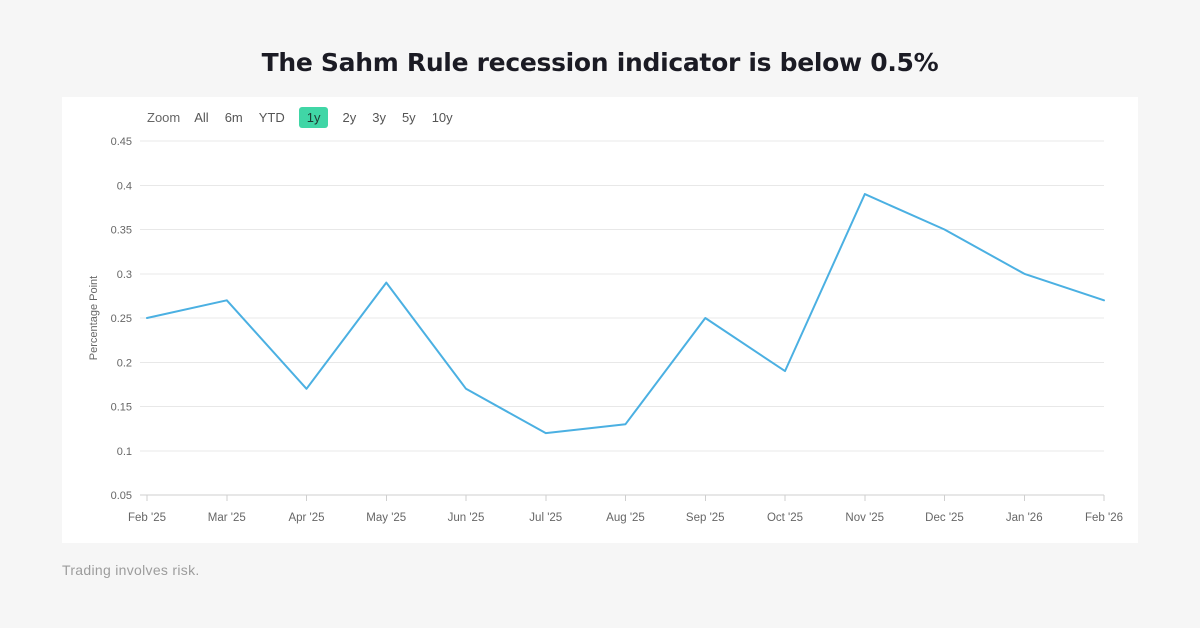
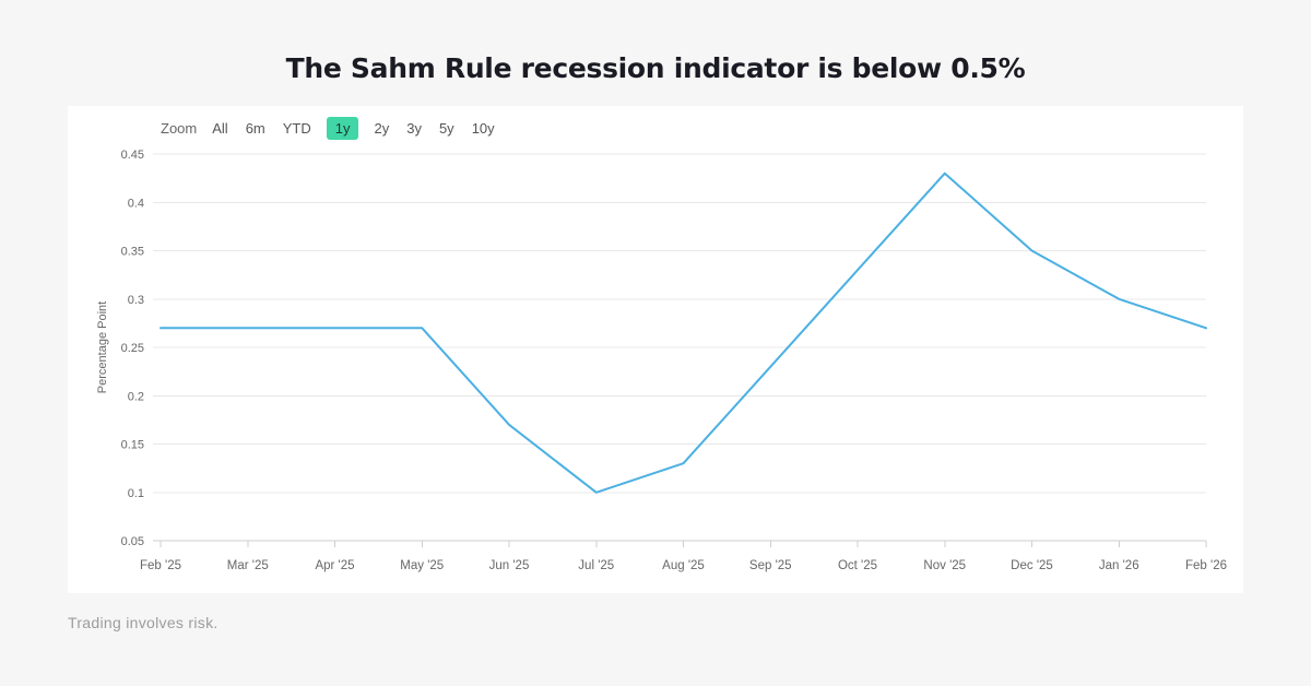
Feb '25: 0.25 -> 0.27
Apr '25: 0.17 -> 0.27
May '25: 0.29 -> 0.27
Jul '25: 0.12 -> 0.10
Sep '25: 0.25 -> 0.23
Oct '25: 0.19 -> 0.33
Nov '25: 0.39 -> 0.43
